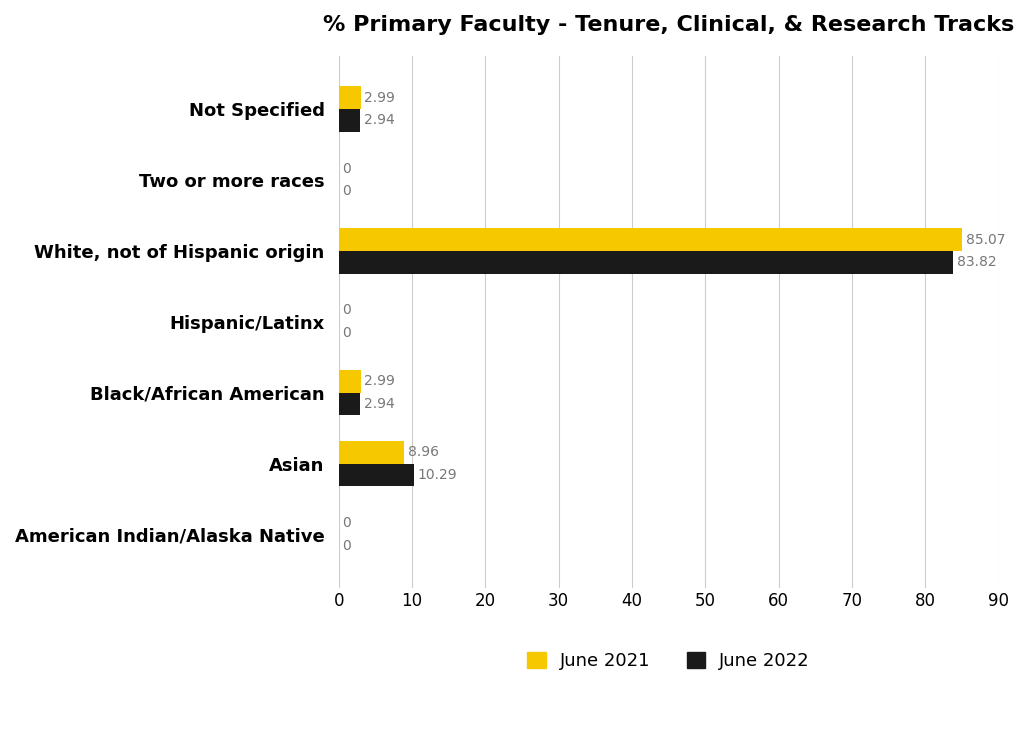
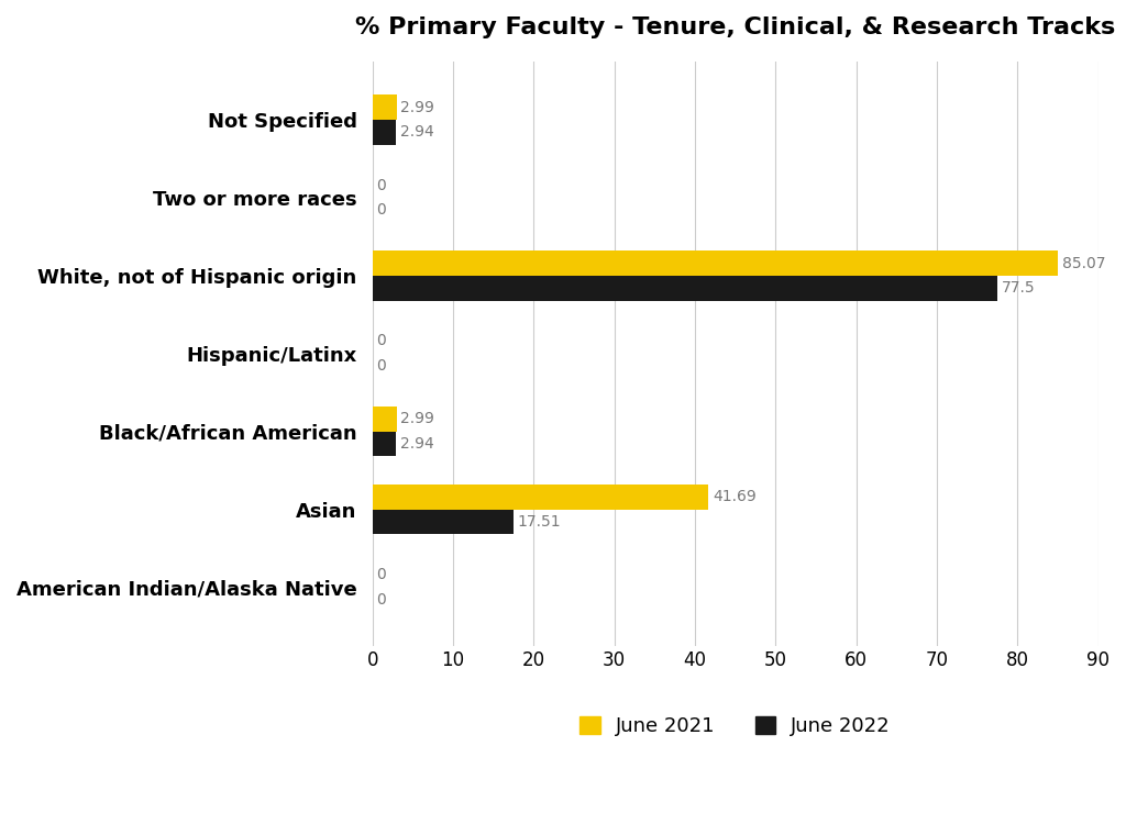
June 2022/White, not of Hispanic origin: 83.82 -> 77.5
June 2021/Asian: 8.96 -> 41.69
June 2022/Asian: 10.29 -> 17.51
